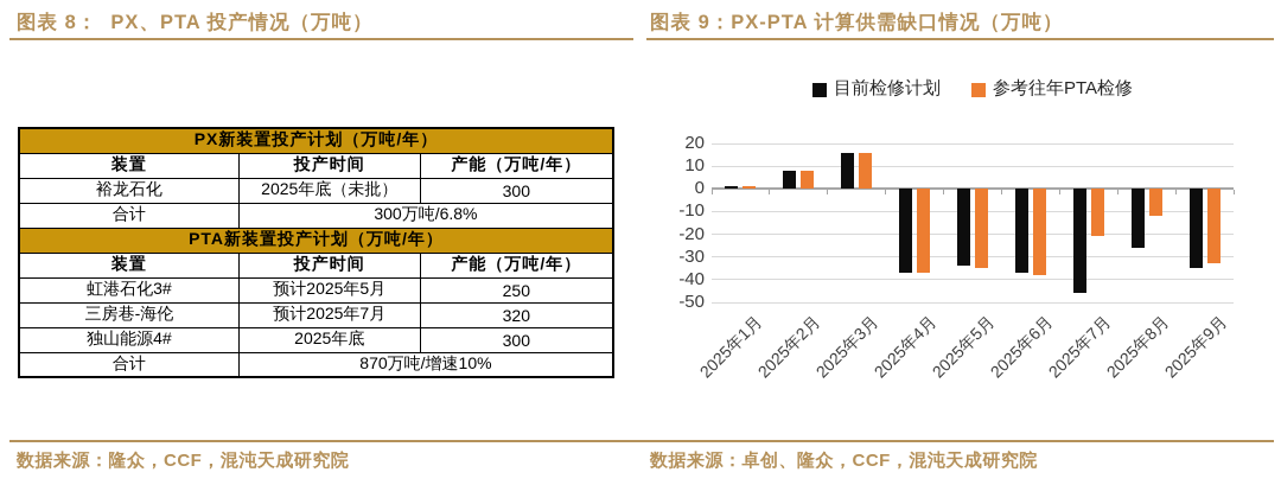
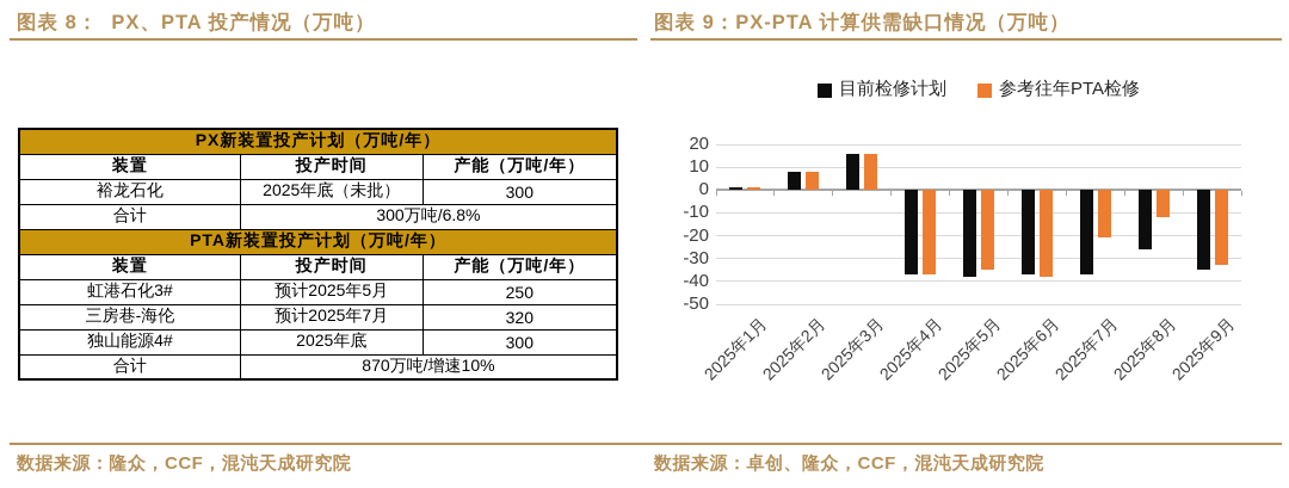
目前检修计划/2025年5月: -34 -> -38
目前检修计划/2025年7月: -46 -> -37
